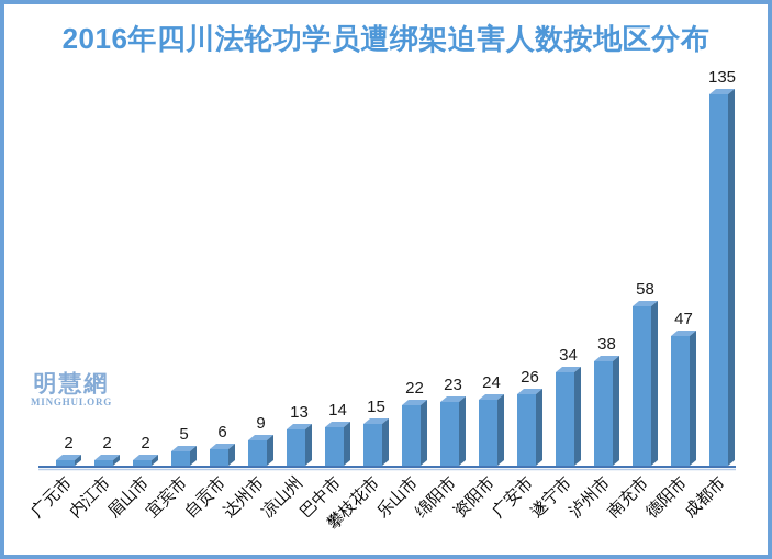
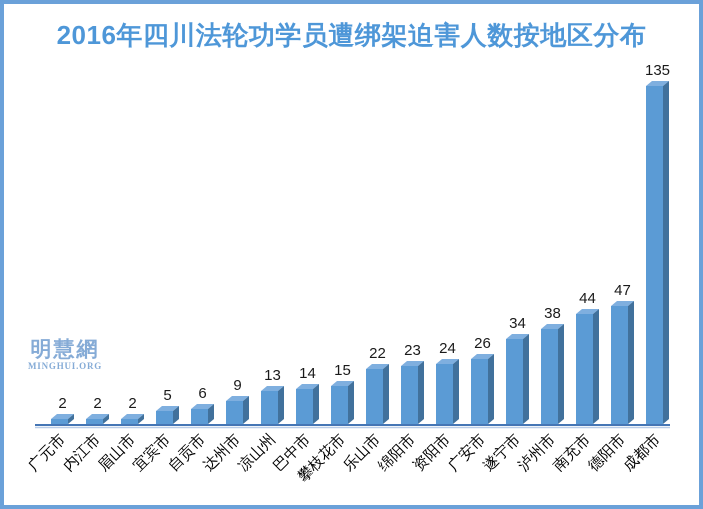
南充市: 58 -> 44
